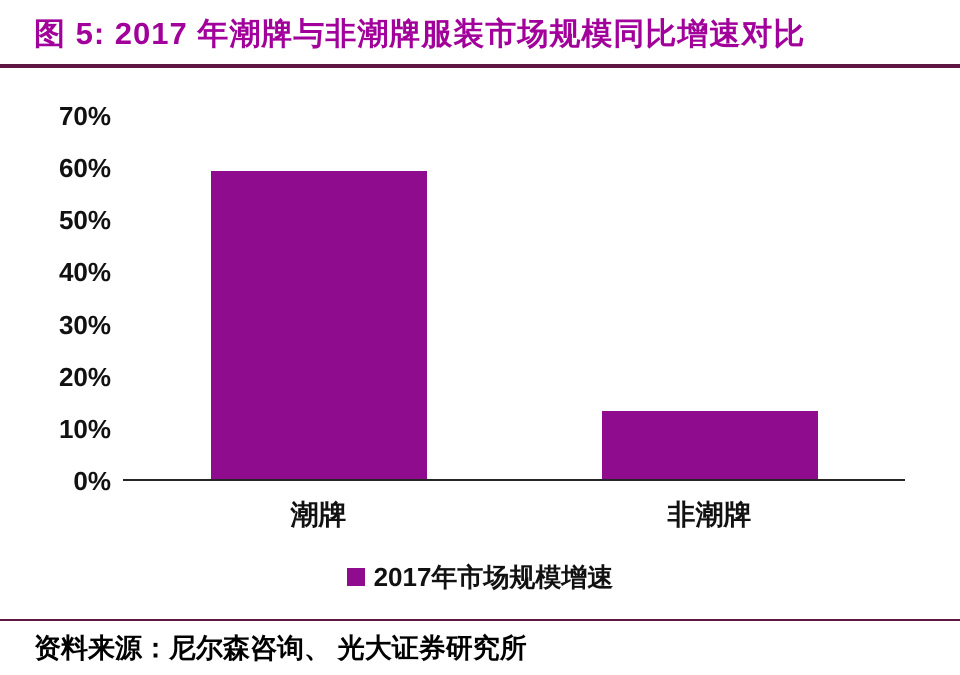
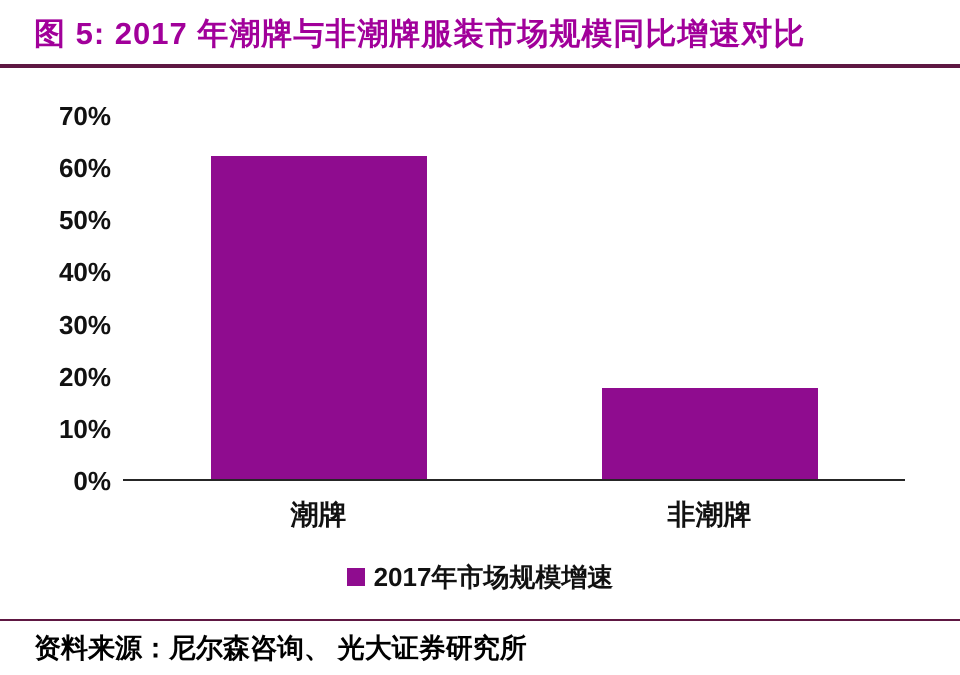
潮牌: 59% -> 62%
非潮牌: 13% -> 18%
